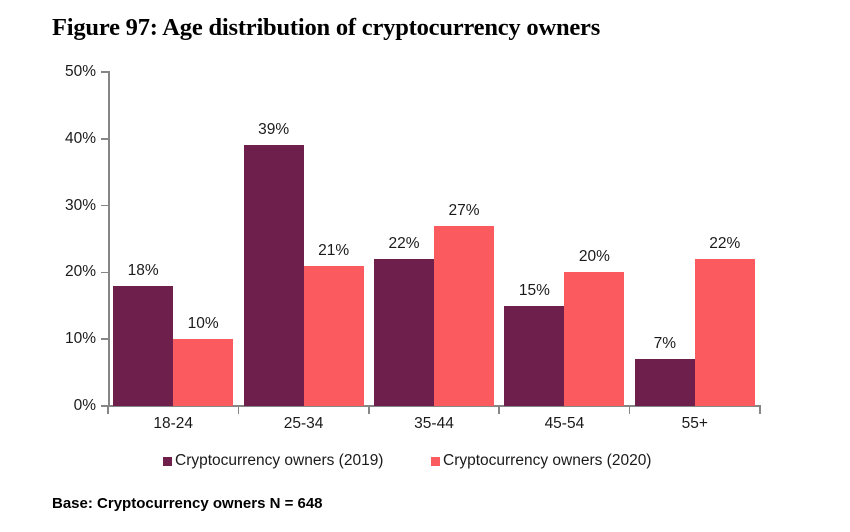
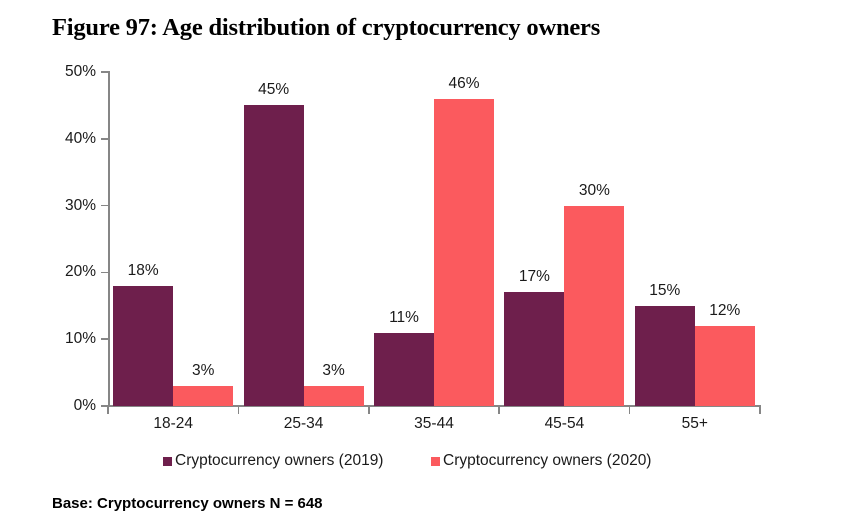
Cryptocurrency owners (2020)/18-24: 10% -> 3%
Cryptocurrency owners (2019)/25-34: 39% -> 45%
Cryptocurrency owners (2020)/25-34: 21% -> 3%
Cryptocurrency owners (2019)/35-44: 22% -> 11%
Cryptocurrency owners (2020)/35-44: 27% -> 46%
Cryptocurrency owners (2019)/45-54: 15% -> 17%
Cryptocurrency owners (2020)/45-54: 20% -> 30%
Cryptocurrency owners (2019)/55+: 7% -> 15%
Cryptocurrency owners (2020)/55+: 22% -> 12%
